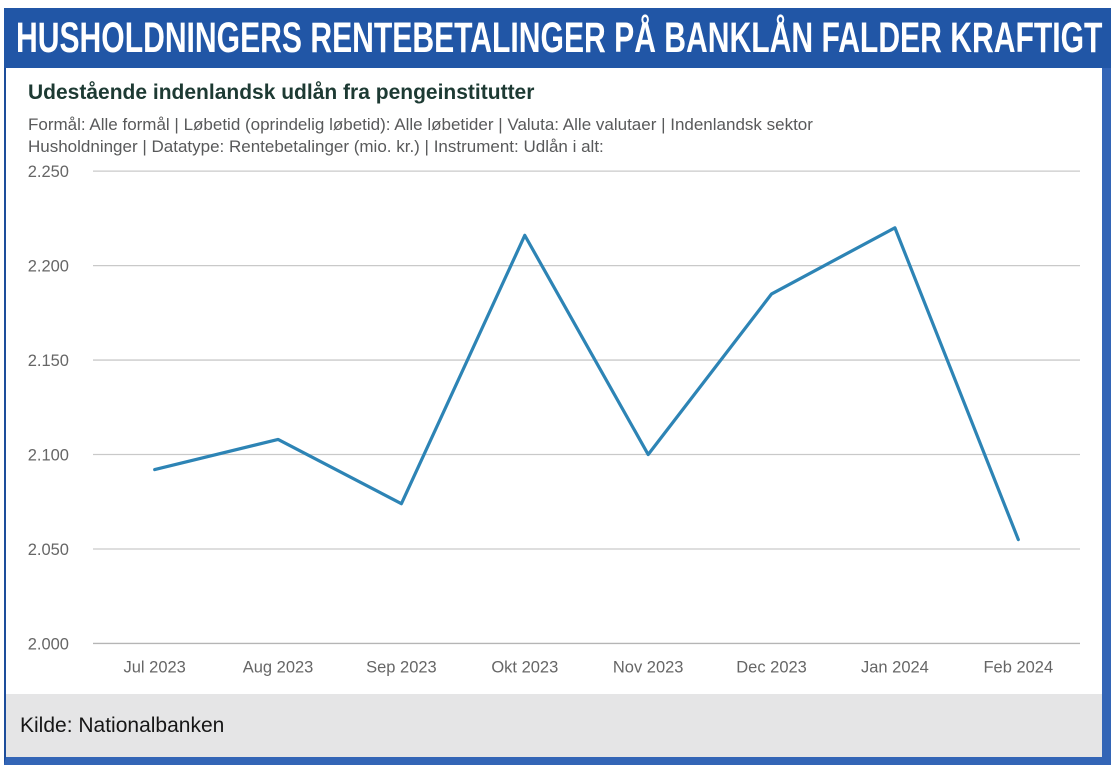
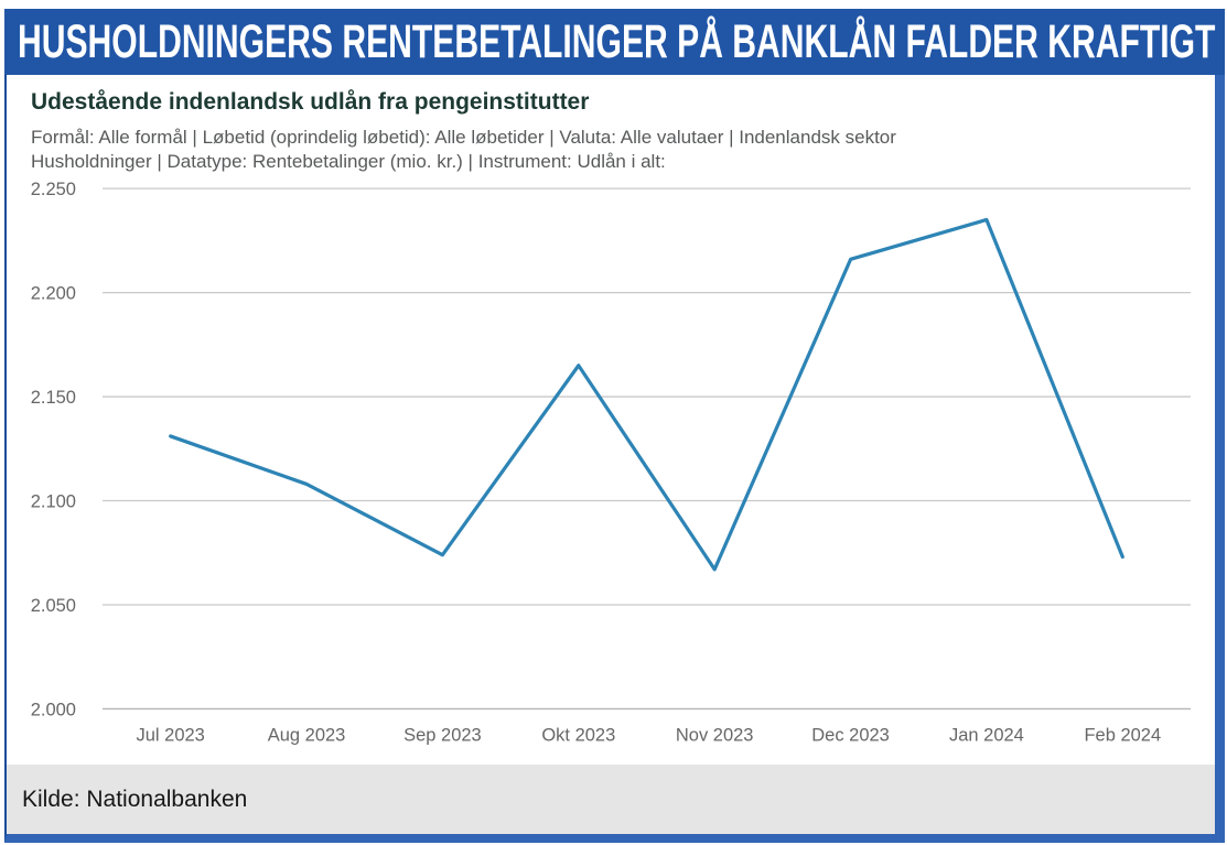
Jul 2023: 2092 -> 2131
Okt 2023: 2216 -> 2165
Nov 2023: 2100 -> 2067
Dec 2023: 2185 -> 2216
Jan 2024: 2220 -> 2235
Feb 2024: 2055 -> 2073
